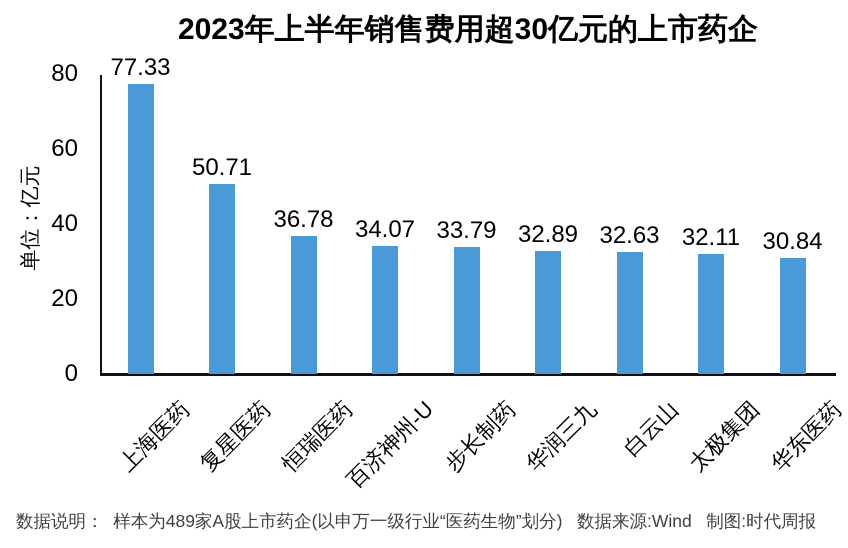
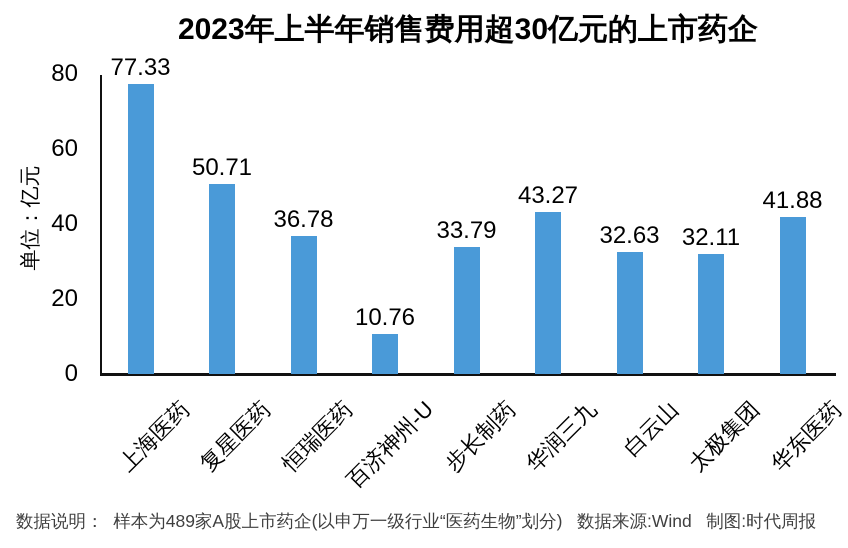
百济神州-U: 34.07 -> 10.76
华润三九: 32.89 -> 43.27
华东医药: 30.84 -> 41.88
